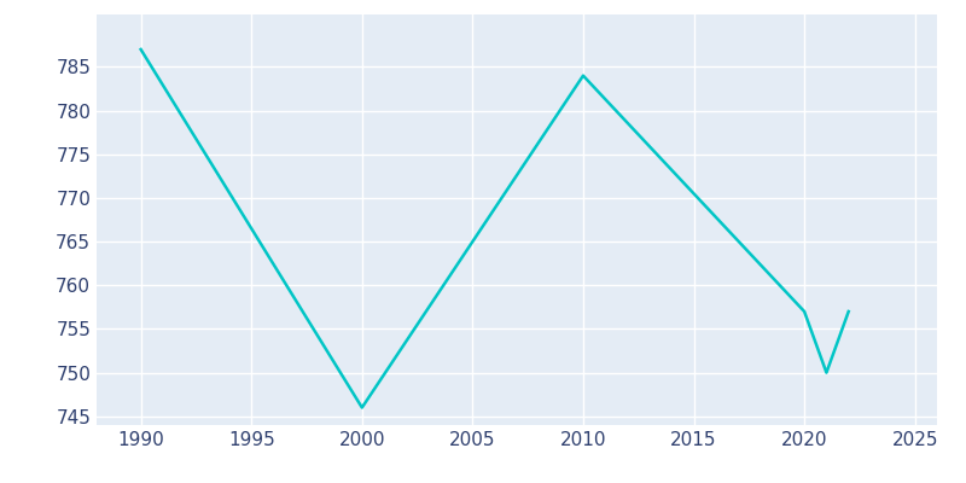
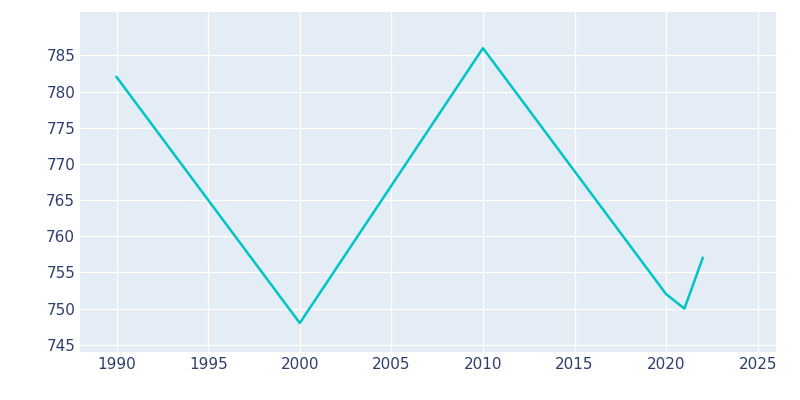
1990: 787 -> 782
2000: 746 -> 748
2010: 784 -> 786
2020: 757 -> 752
